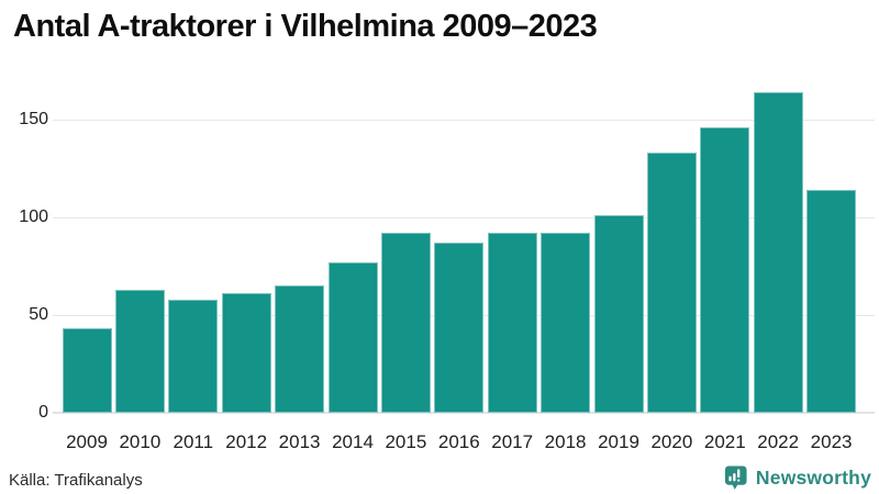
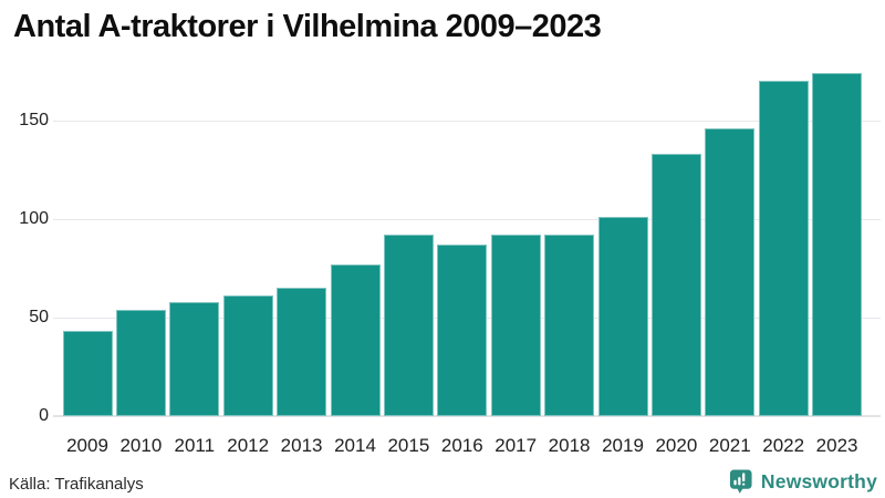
2010: 63 -> 54
2022: 164 -> 170
2023: 114 -> 174
